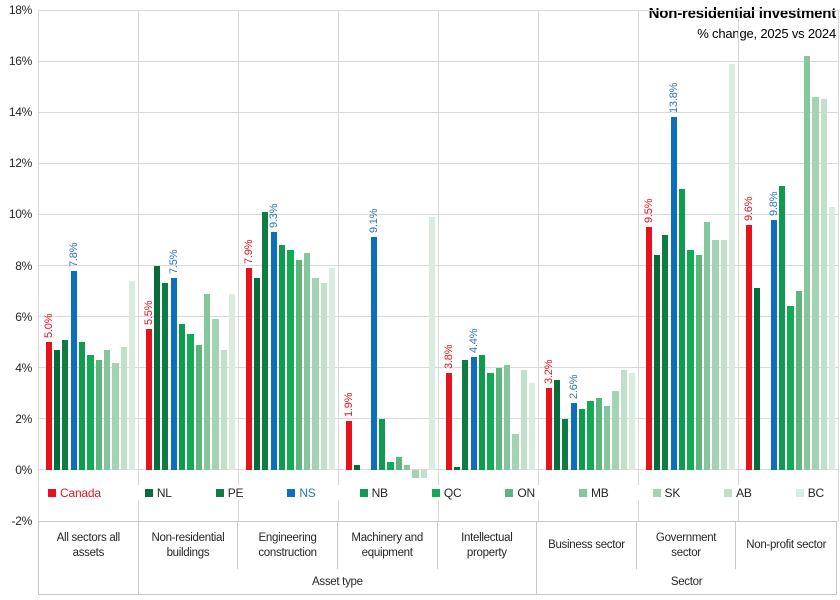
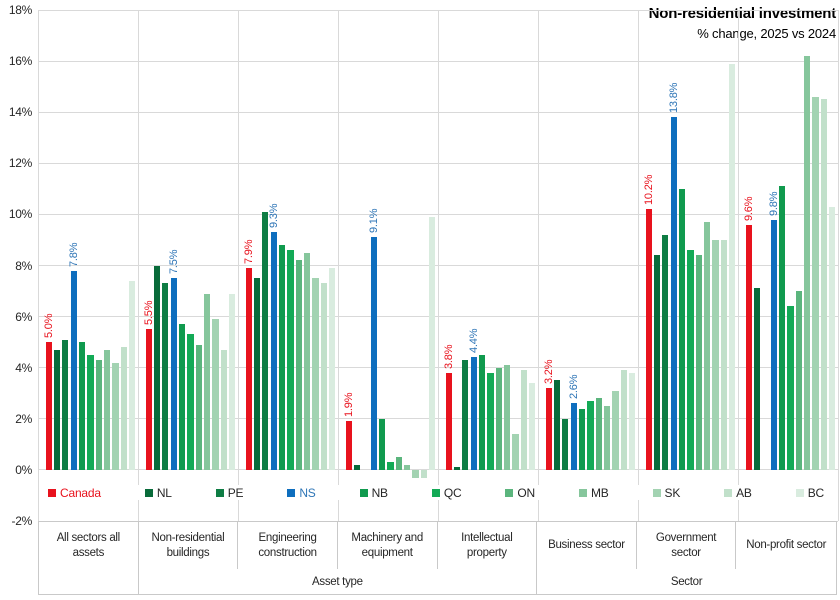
Canada/Government sector: 9.5% -> 10.2%
